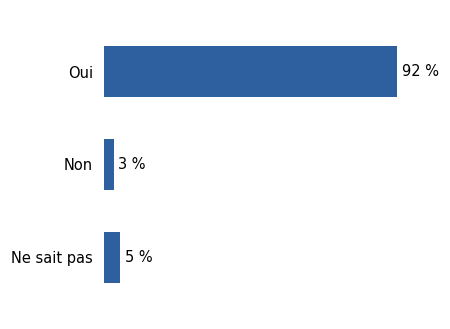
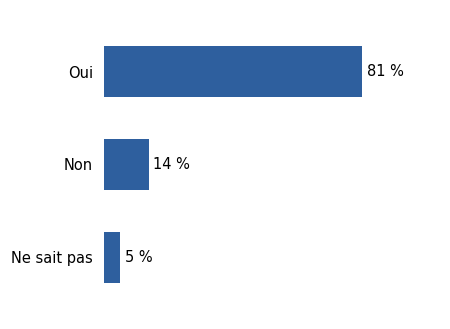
Oui: 92 -> 81
Non: 3 -> 14
